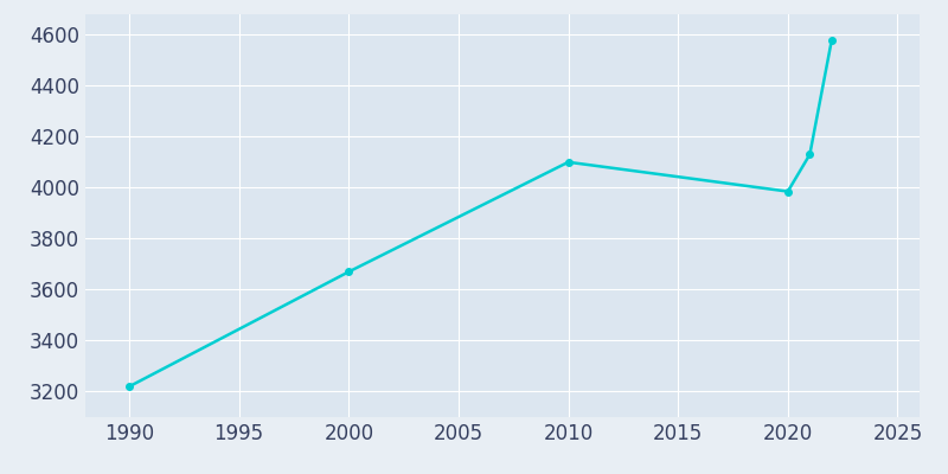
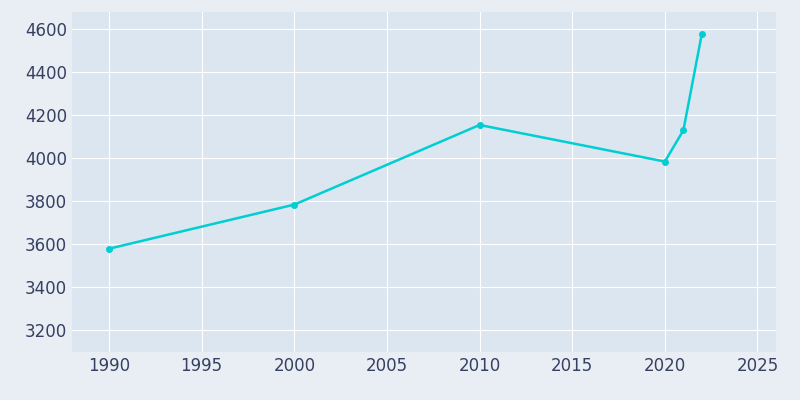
1990: 3220 -> 3580
2000: 3670 -> 3785
2010: 4100 -> 4155
